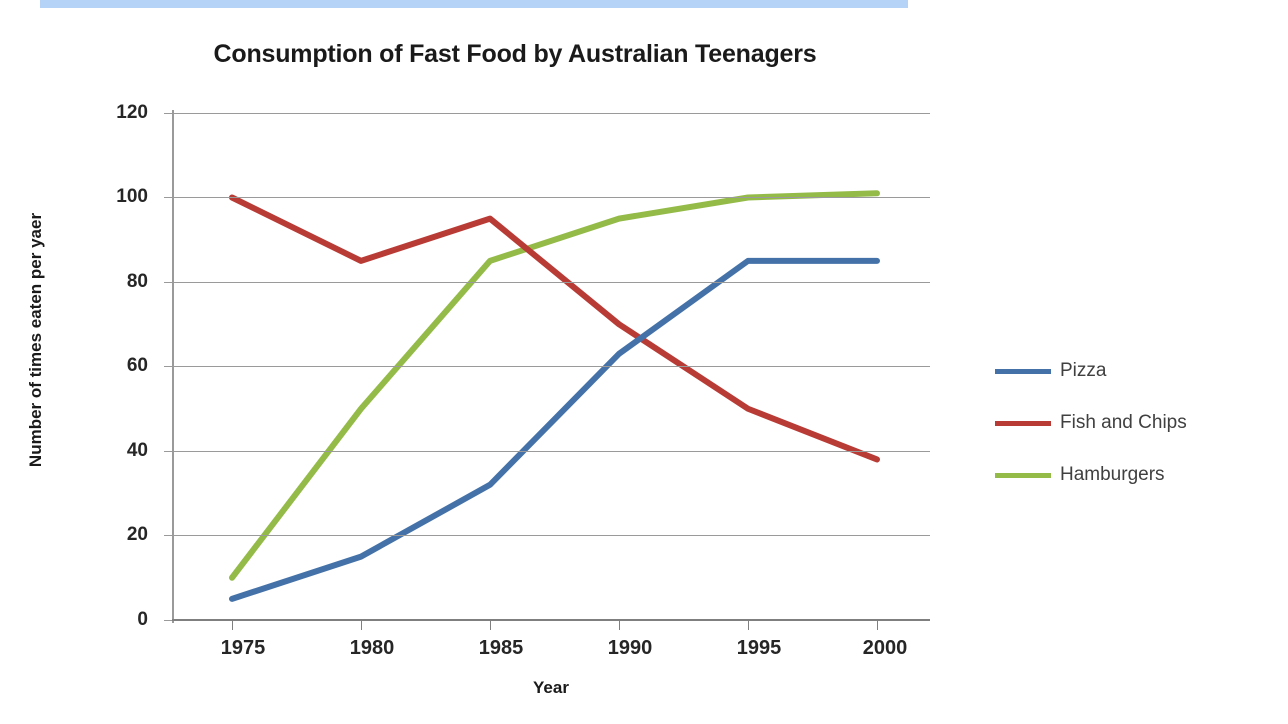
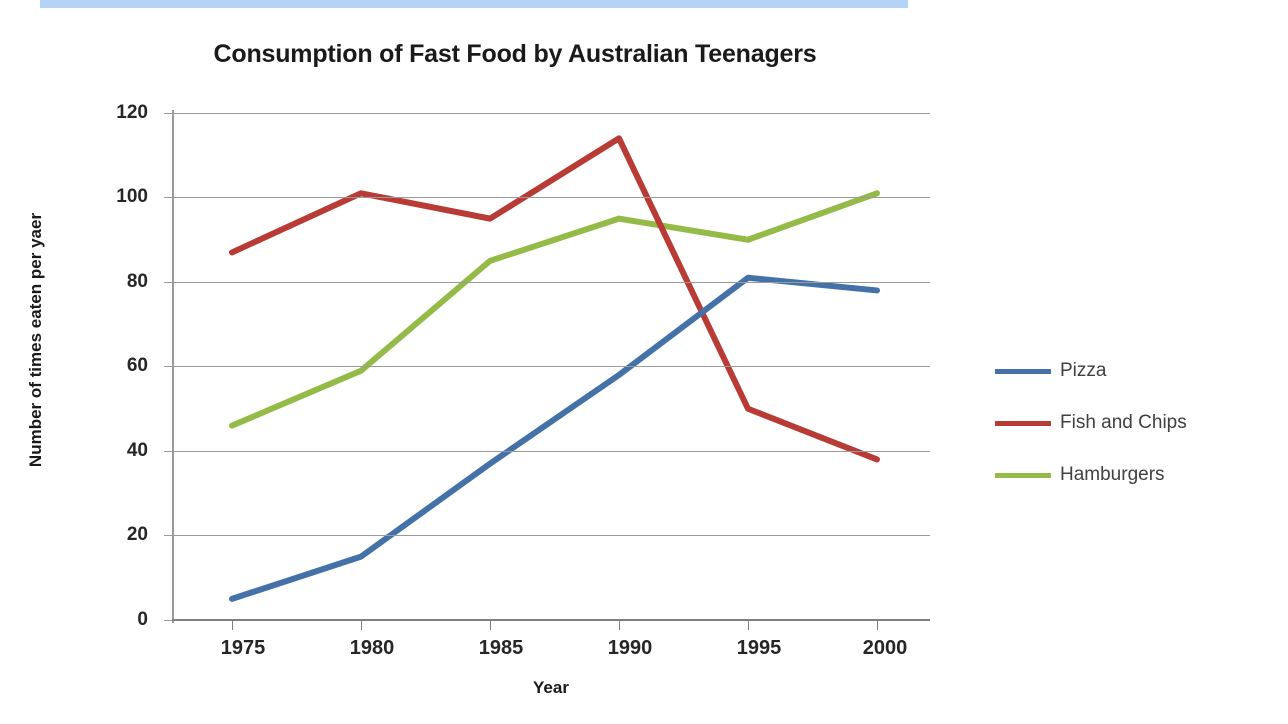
Fish and Chips/1975: 100 -> 87
Hamburgers/1975: 10 -> 46
Fish and Chips/1980: 85 -> 101
Hamburgers/1980: 50 -> 59
Pizza/1985: 32 -> 37
Pizza/1990: 63 -> 58
Fish and Chips/1990: 70 -> 114
Pizza/1995: 85 -> 81
Hamburgers/1995: 100 -> 90
Pizza/2000: 85 -> 78
